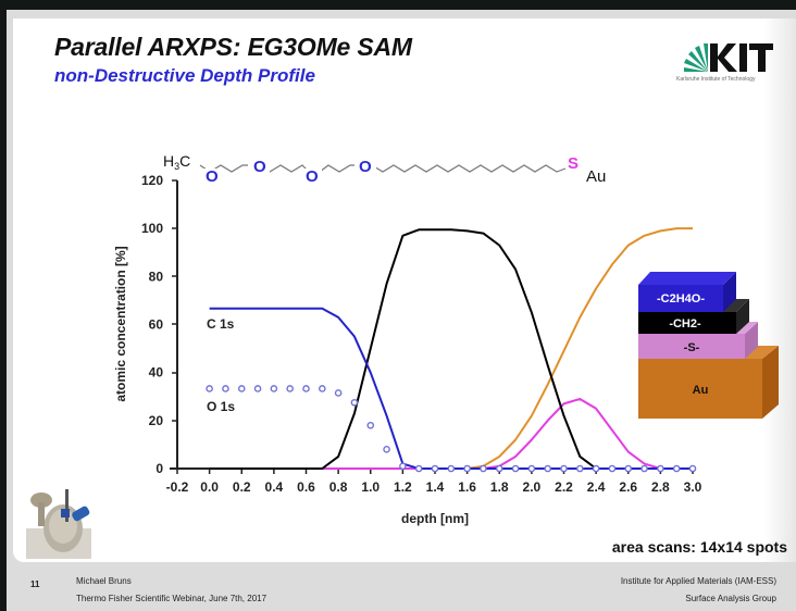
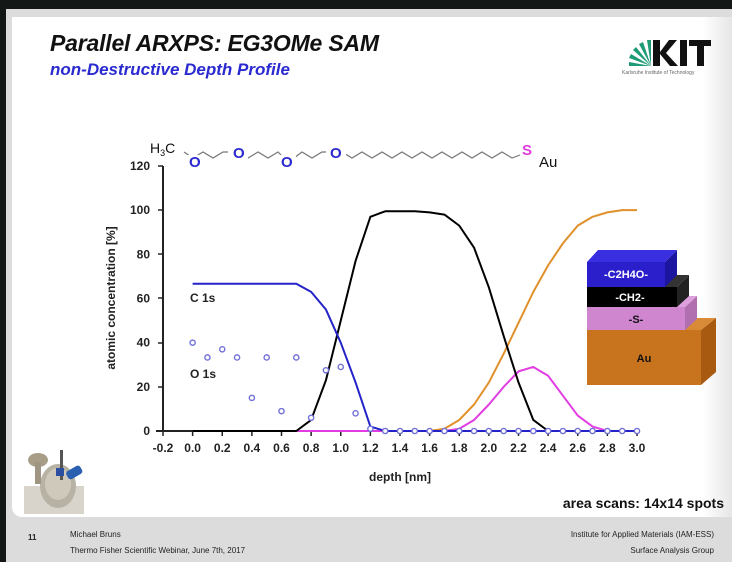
O 1s/0.0: 33 -> 40
O 1s/0.2: 33 -> 37
O 1s/0.4: 33 -> 15
O 1s/0.6: 33 -> 9
O 1s/0.8: 32 -> 6
O 1s/1.0: 18 -> 29
